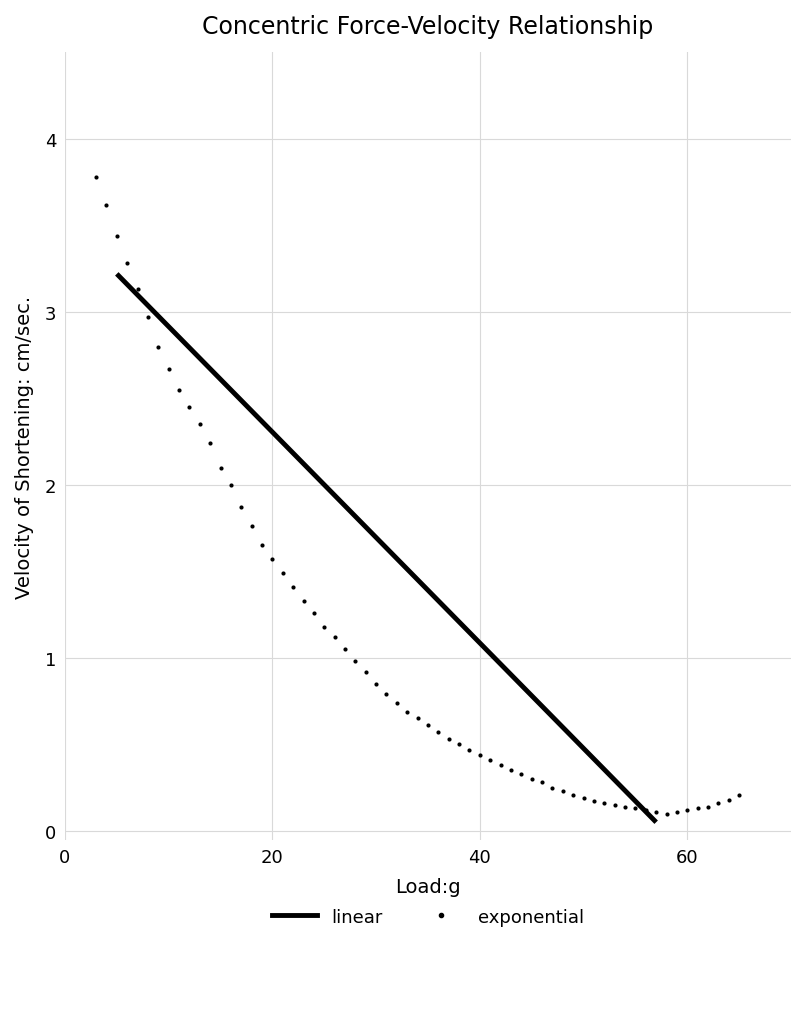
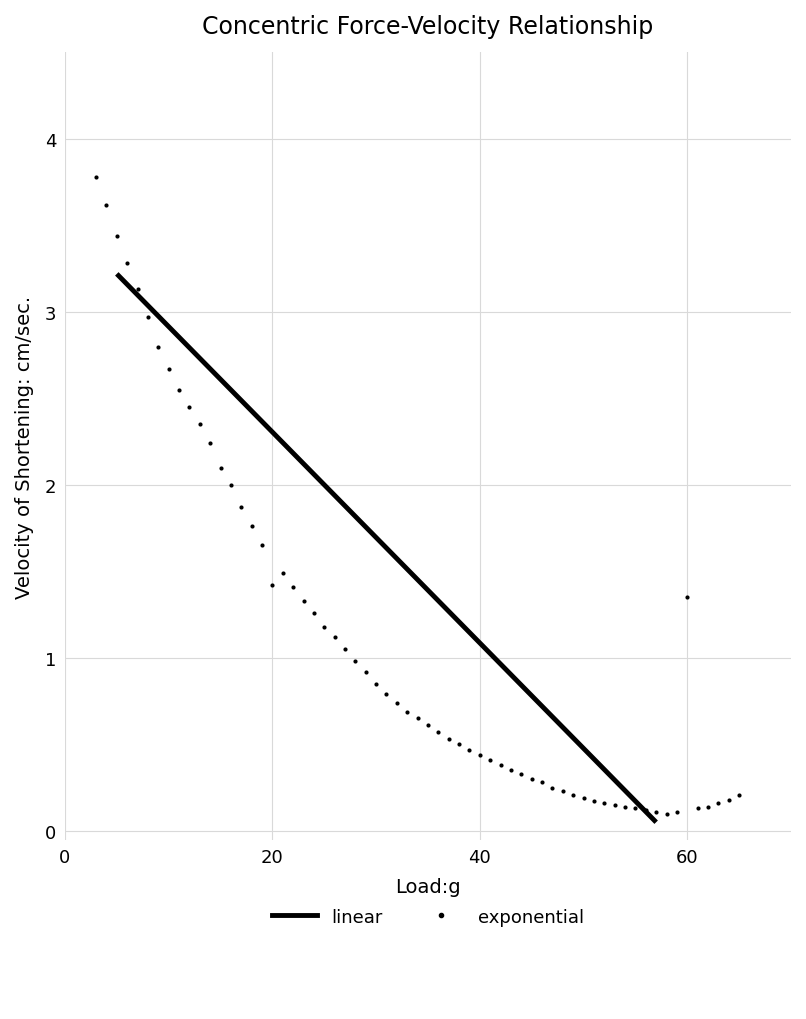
20: 1.57 -> 1.42
60: 0.12 -> 1.35
